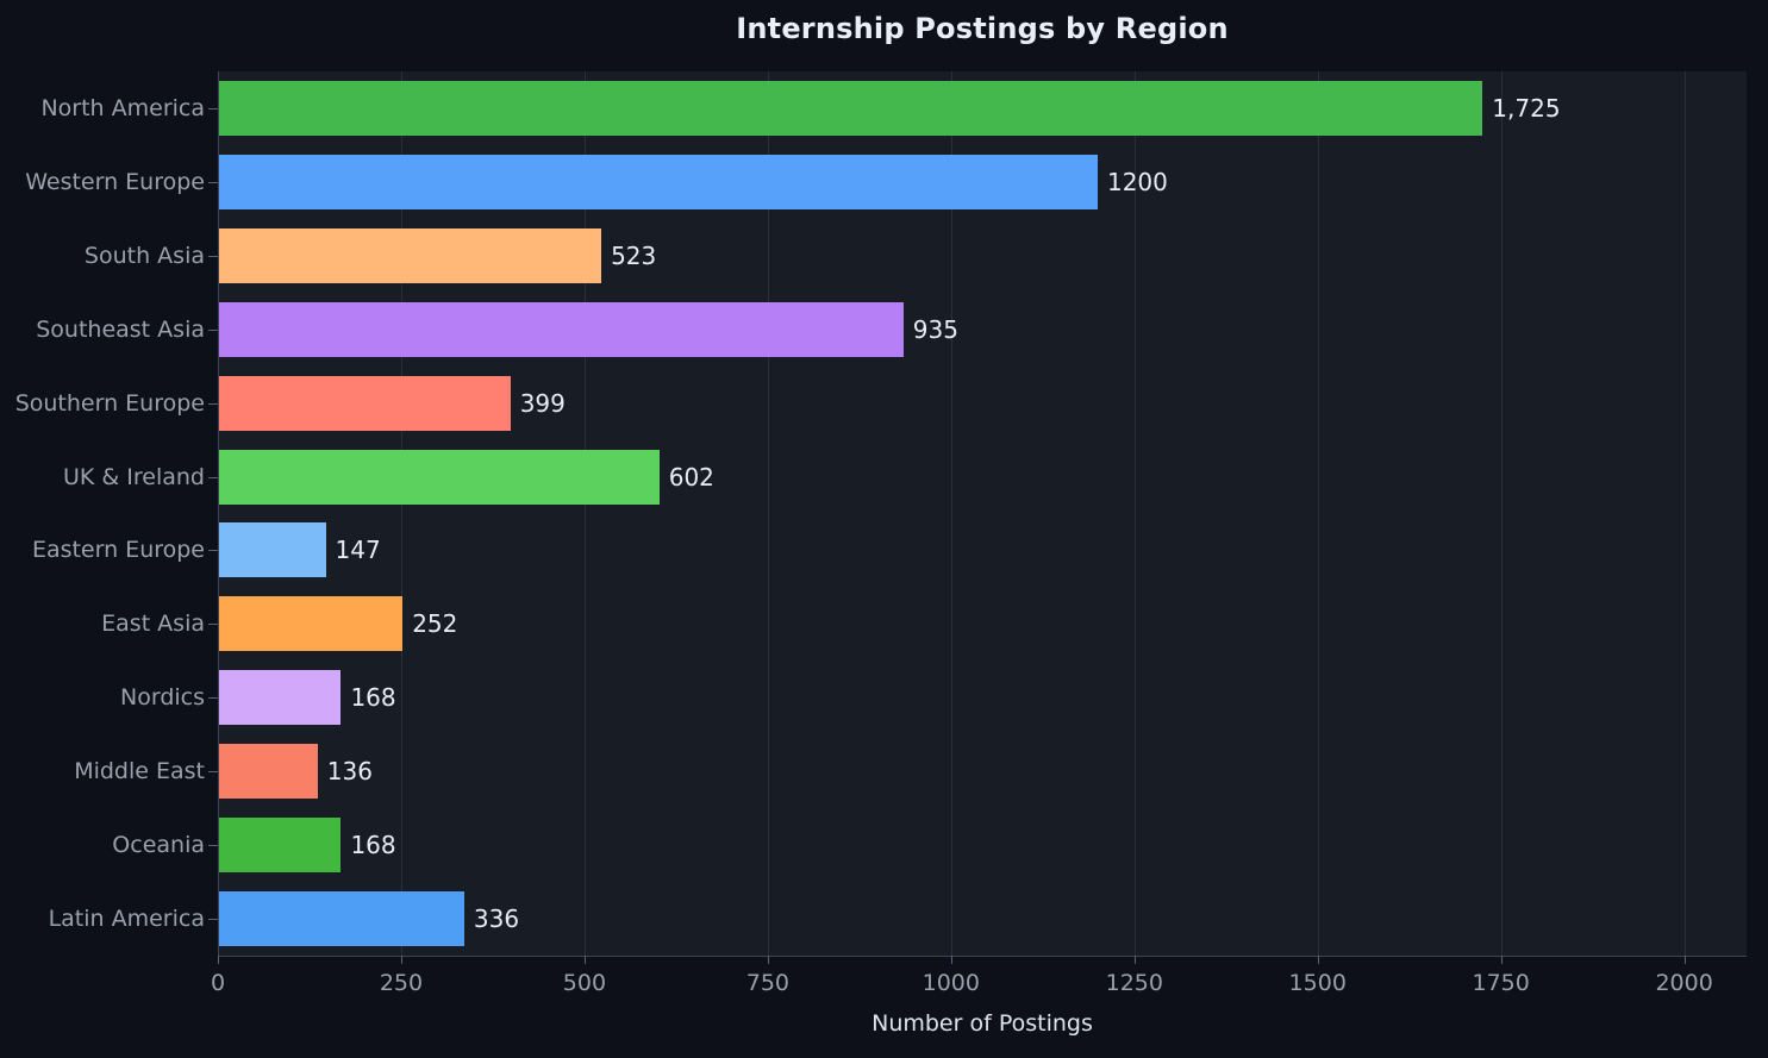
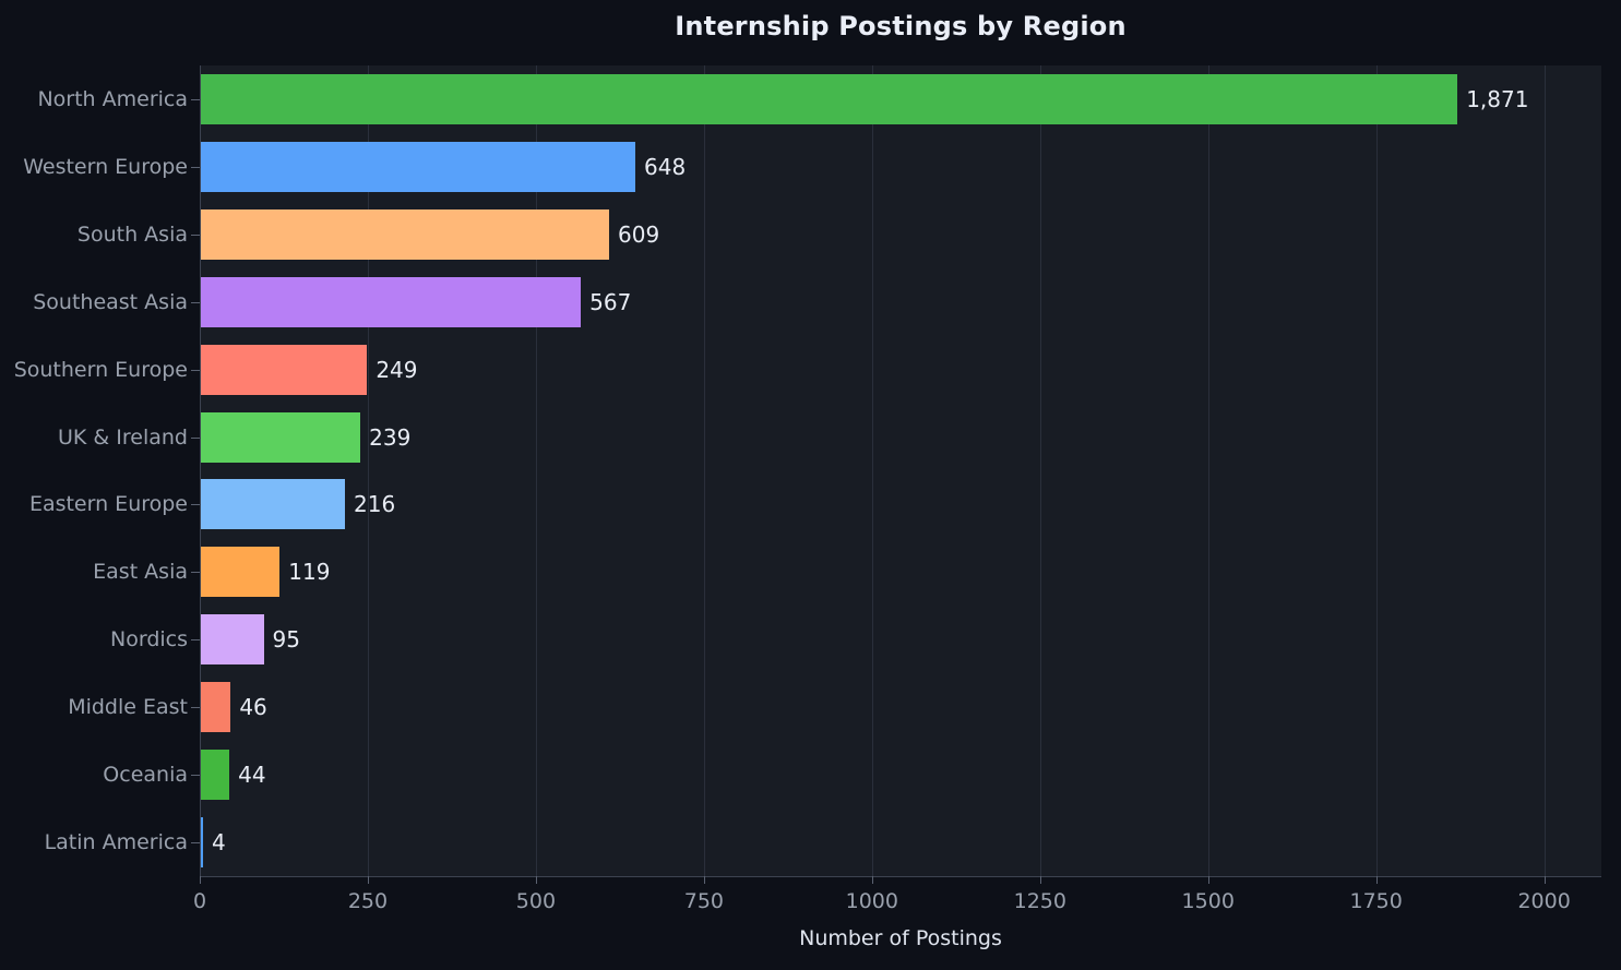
North America: 1,725 -> 1,871
Western Europe: 1200 -> 648
South Asia: 523 -> 609
Southeast Asia: 935 -> 567
Southern Europe: 399 -> 249
UK & Ireland: 602 -> 239
Eastern Europe: 147 -> 216
East Asia: 252 -> 119
Nordics: 168 -> 95
Middle East: 136 -> 46
Oceania: 168 -> 44
Latin America: 336 -> 4
